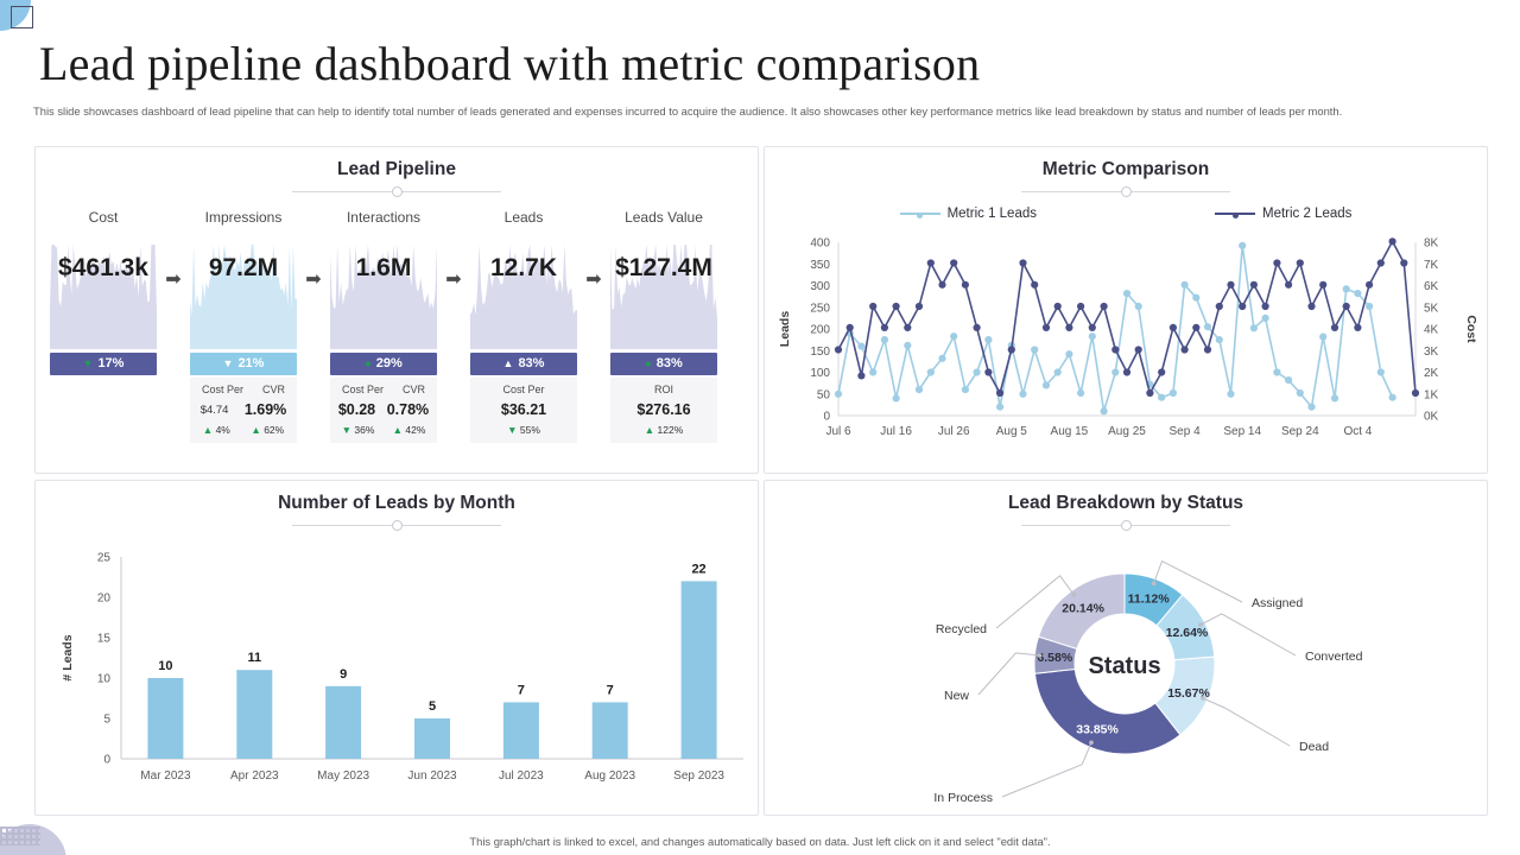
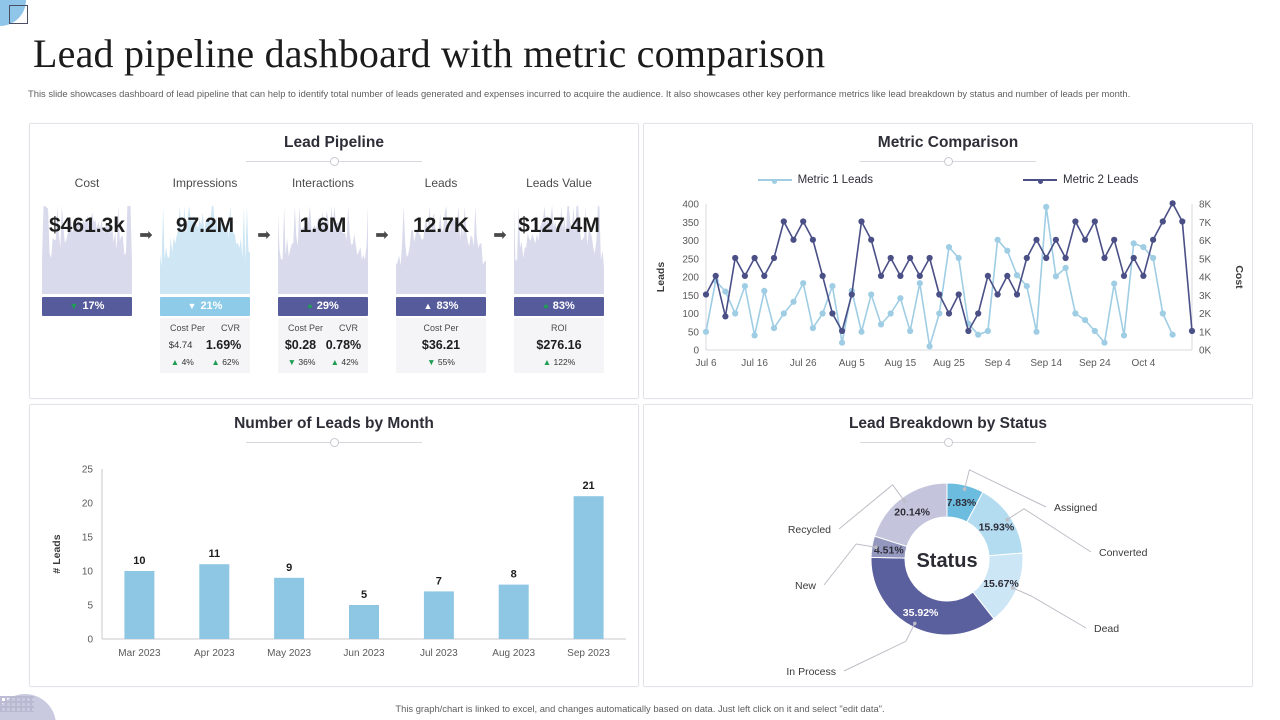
Number of Leads by Month/Aug 2023: 7 -> 8
Number of Leads by Month/Sep 2023: 22 -> 21
Lead Breakdown by Status/Assigned: 11.12% -> 7.83%
Lead Breakdown by Status/Converted: 12.64% -> 15.93%
Lead Breakdown by Status/In Process: 33.85% -> 35.92%
Lead Breakdown by Status/New: 6.58% -> 4.51%
